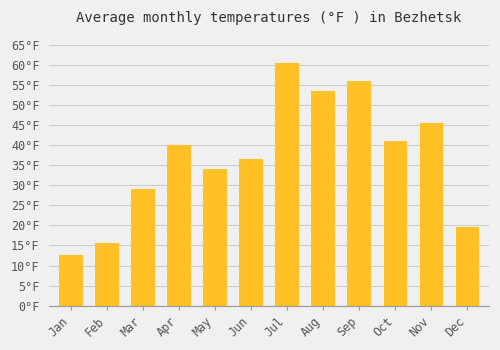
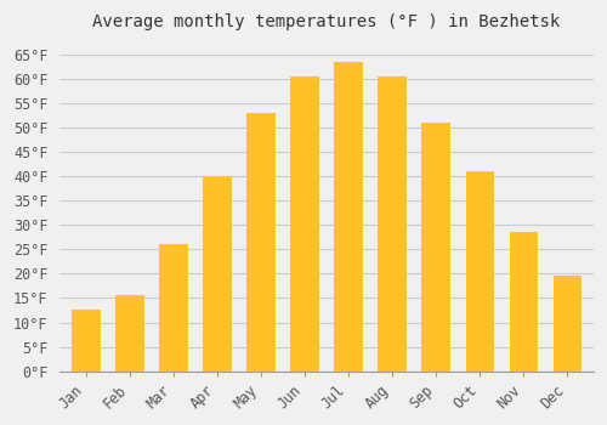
Mar: 29.0°F -> 26.0°F
May: 34.0°F -> 53.0°F
Jun: 36.5°F -> 60.5°F
Jul: 60.5°F -> 63.5°F
Aug: 53.5°F -> 60.5°F
Sep: 56.0°F -> 51.0°F
Nov: 45.5°F -> 28.5°F
